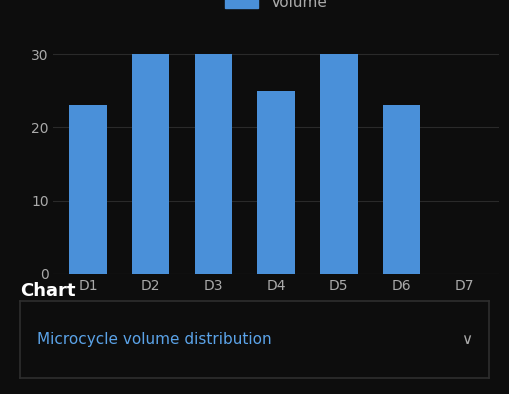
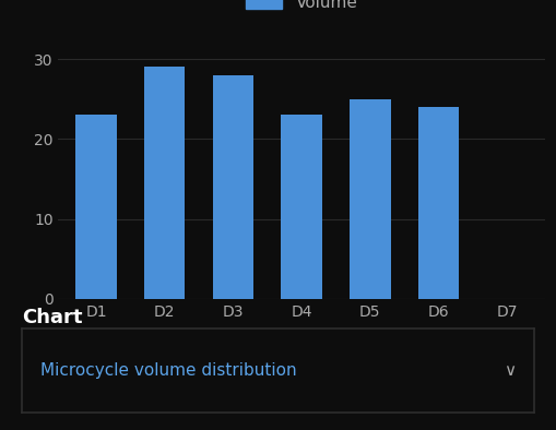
D2: 30 -> 29
D3: 30 -> 28
D4: 25 -> 23
D5: 30 -> 25
D6: 23 -> 24
